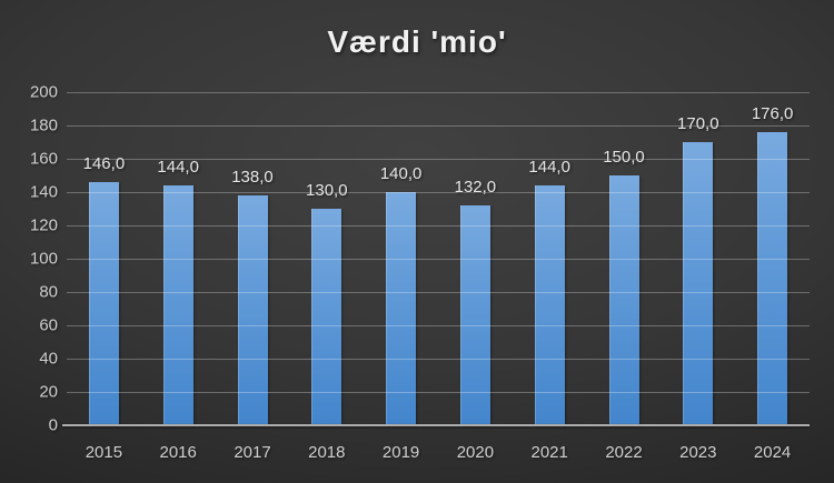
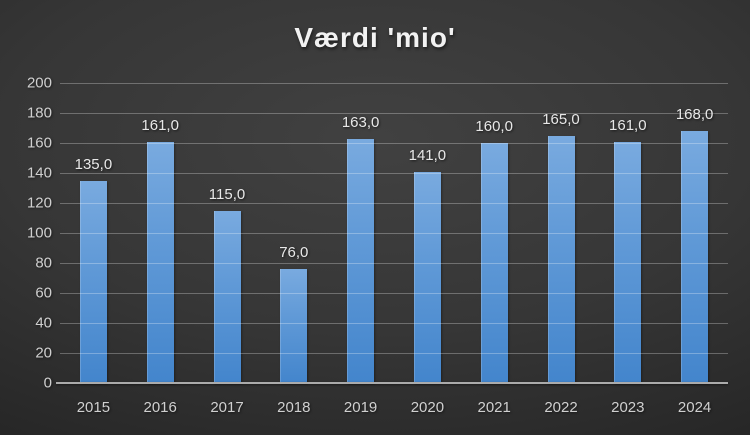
2015: 146,0 -> 135,0
2016: 144,0 -> 161,0
2017: 138,0 -> 115,0
2018: 130,0 -> 76,0
2019: 140,0 -> 163,0
2020: 132,0 -> 141,0
2021: 144,0 -> 160,0
2022: 150,0 -> 165,0
2023: 170,0 -> 161,0
2024: 176,0 -> 168,0
